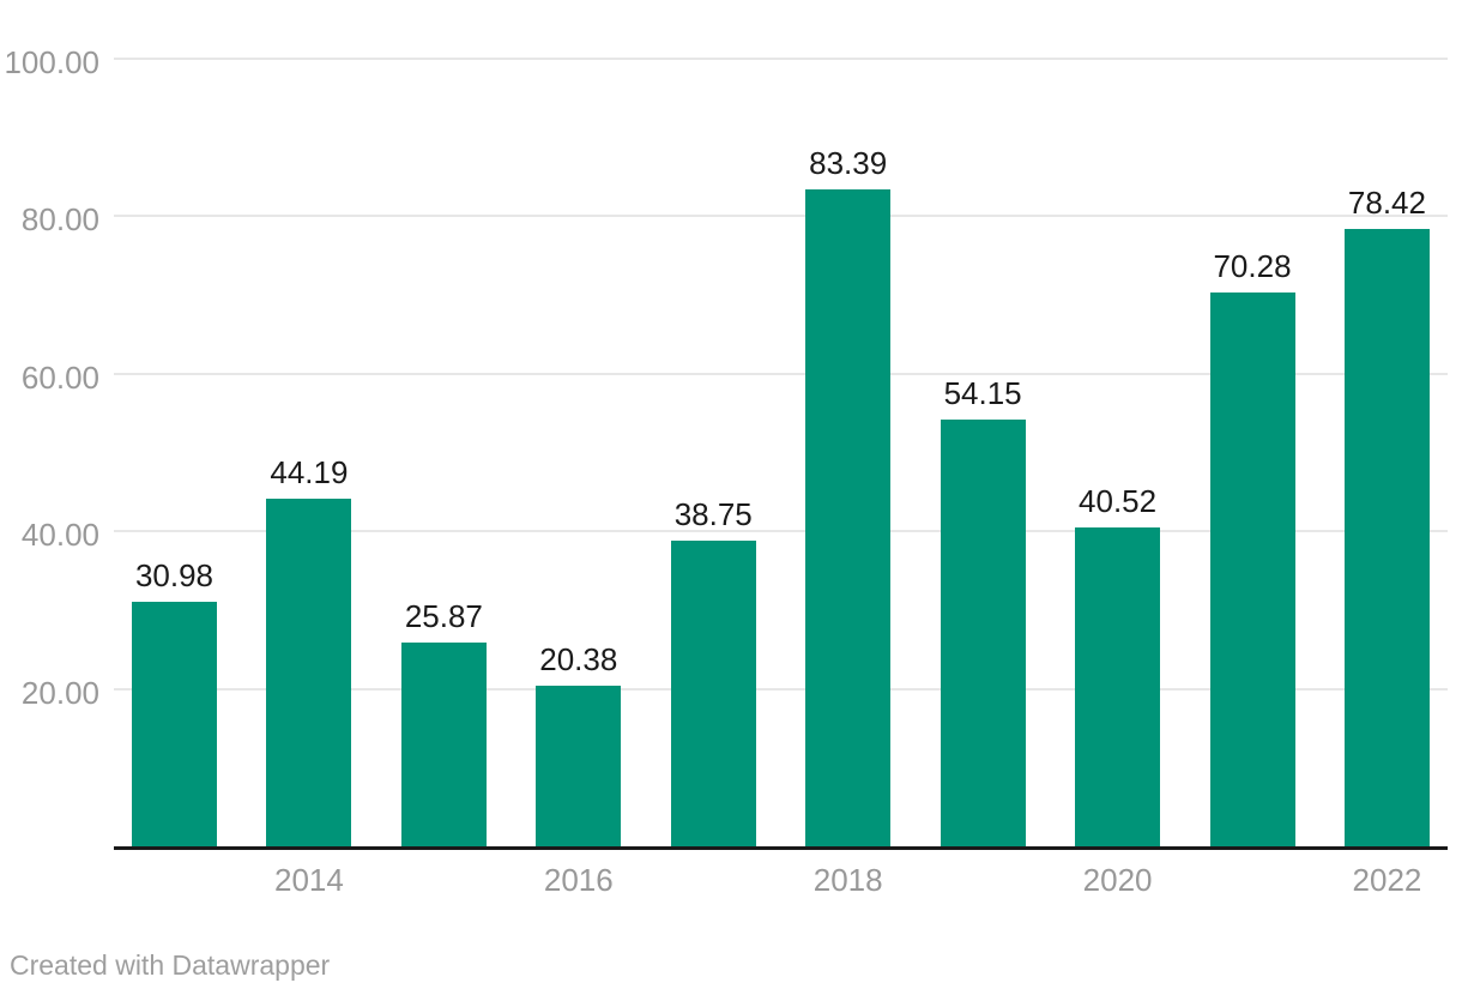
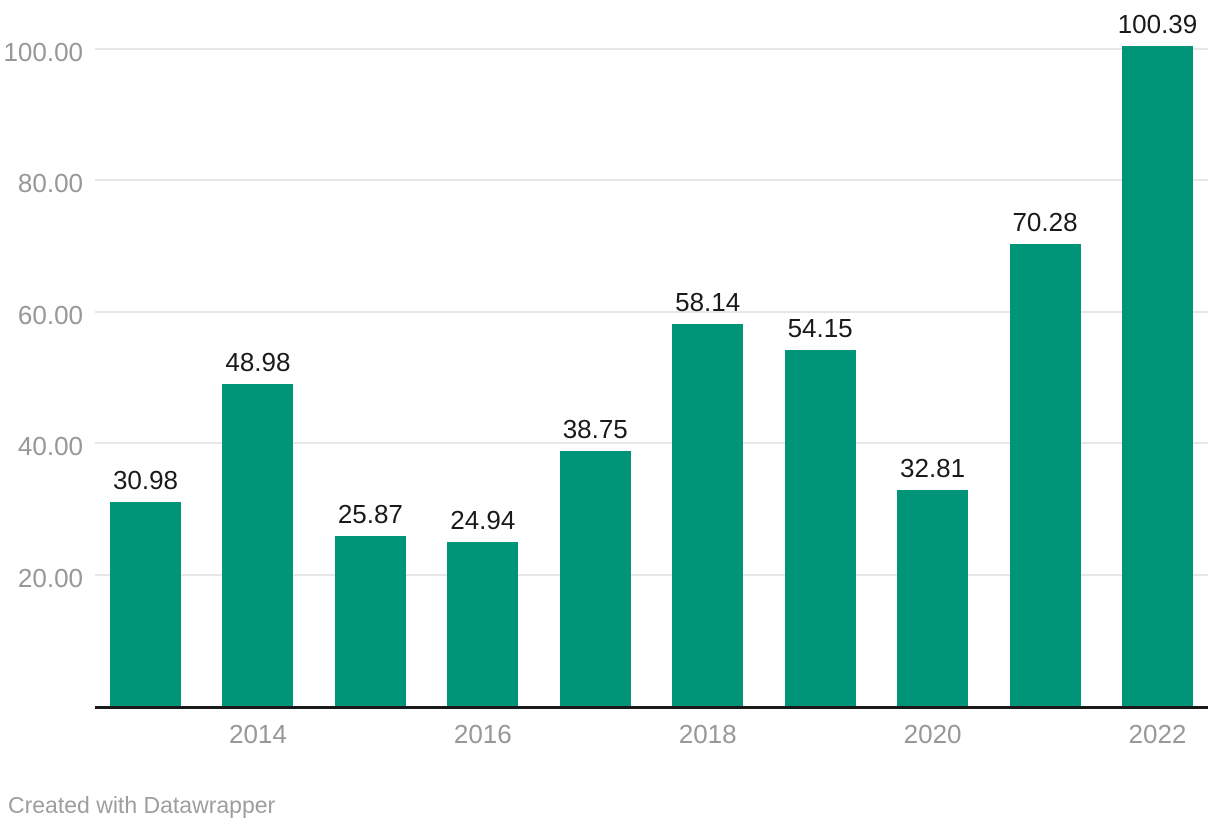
2014: 44.19 -> 48.98
2016: 20.38 -> 24.94
2018: 83.39 -> 58.14
2020: 40.52 -> 32.81
2022: 78.42 -> 100.39
